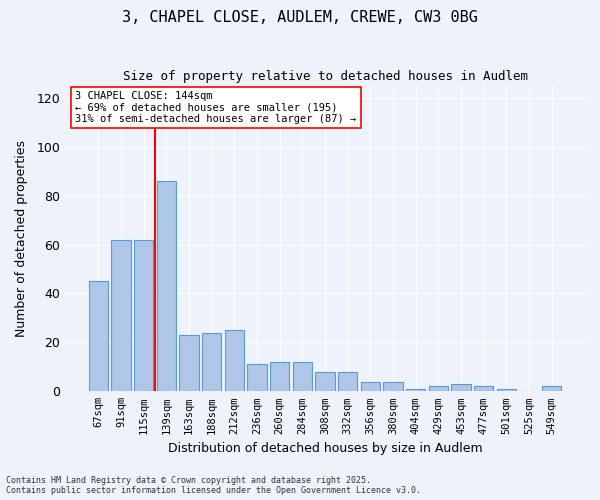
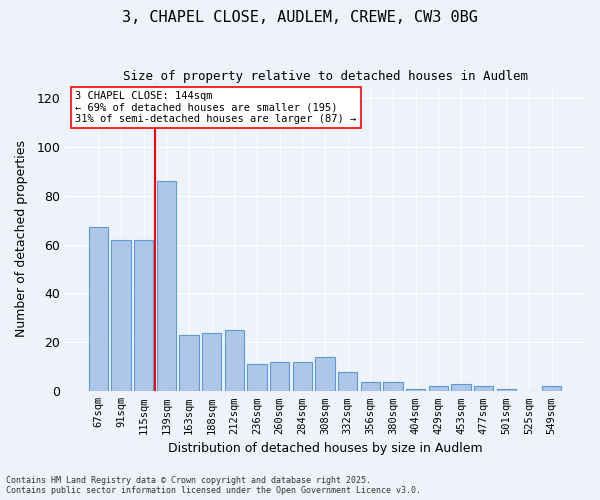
67sqm: 45 -> 67
308sqm: 8 -> 14
